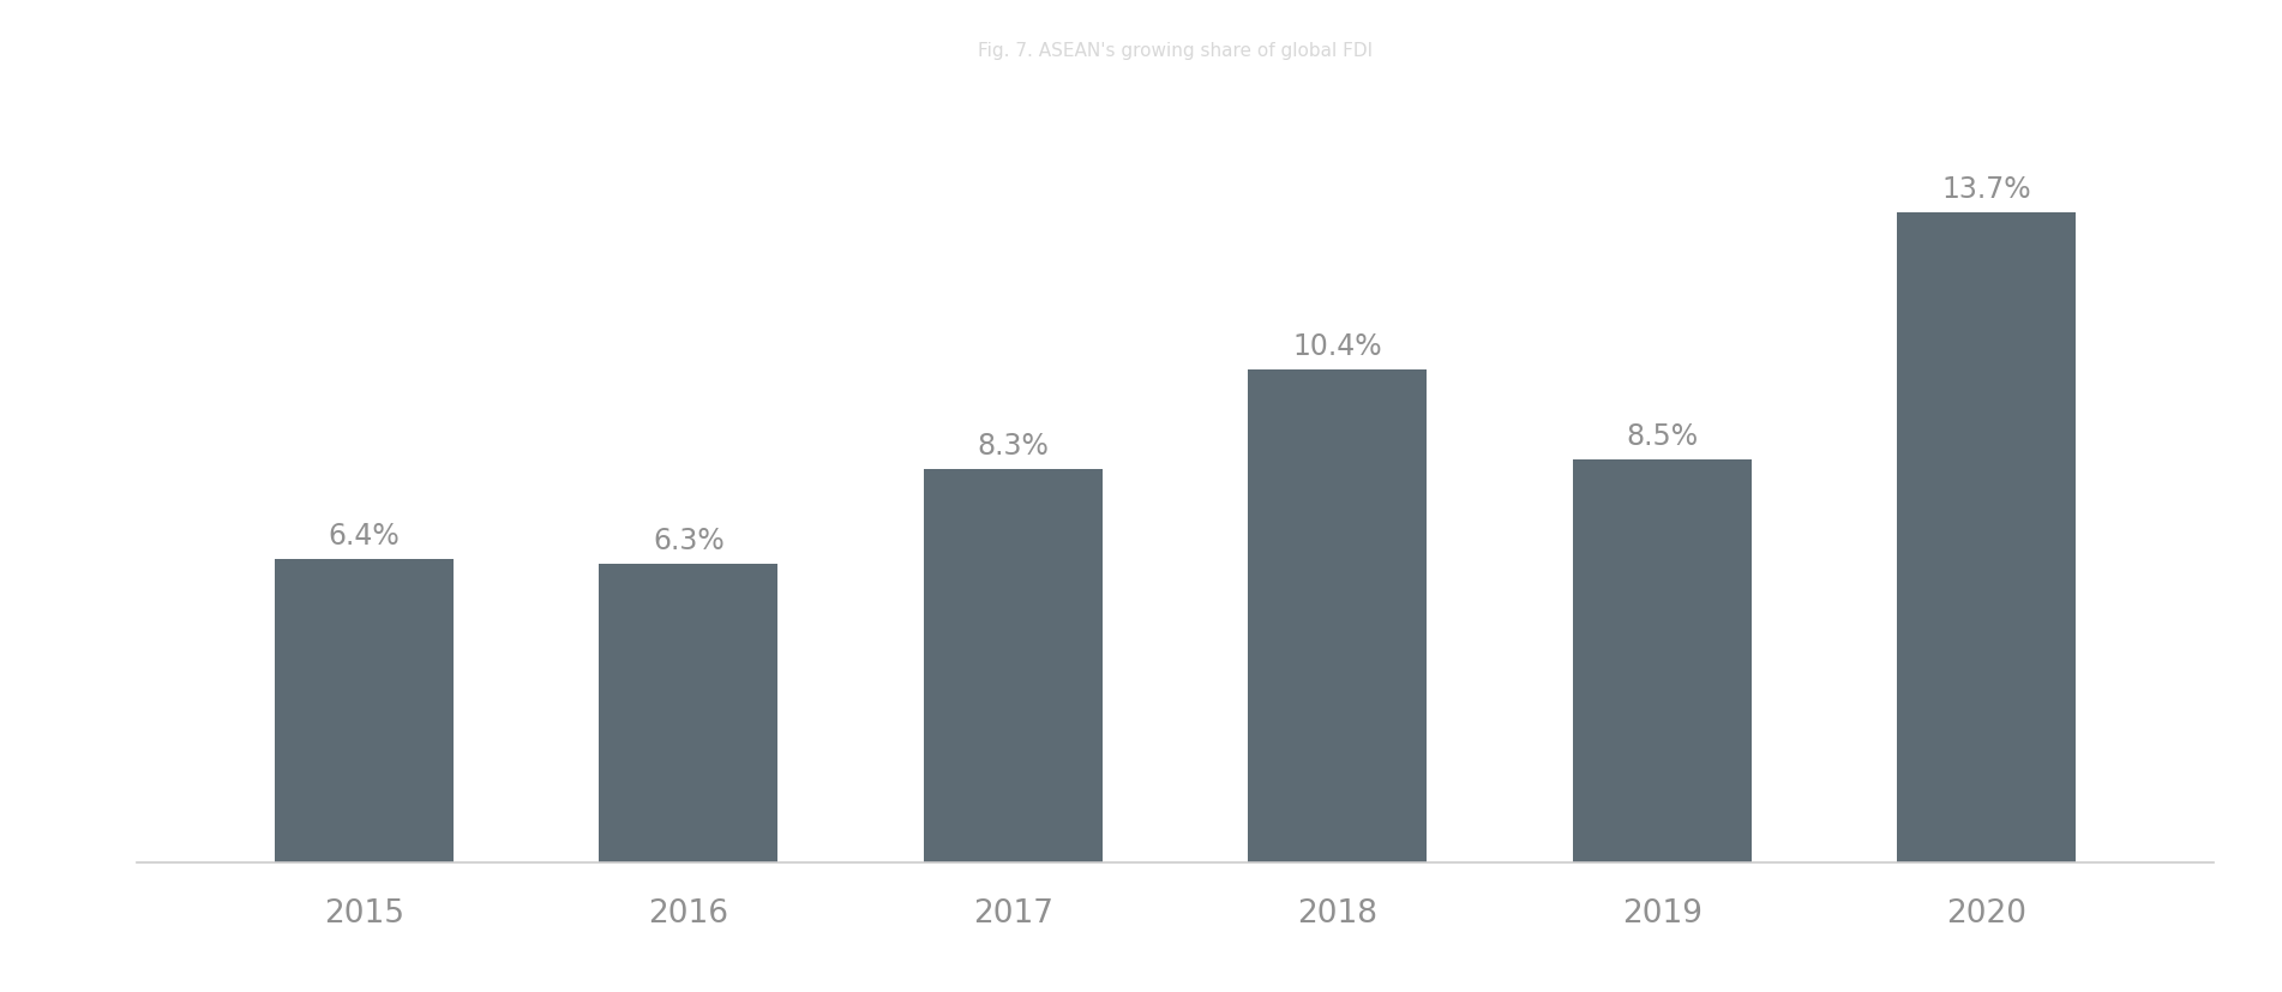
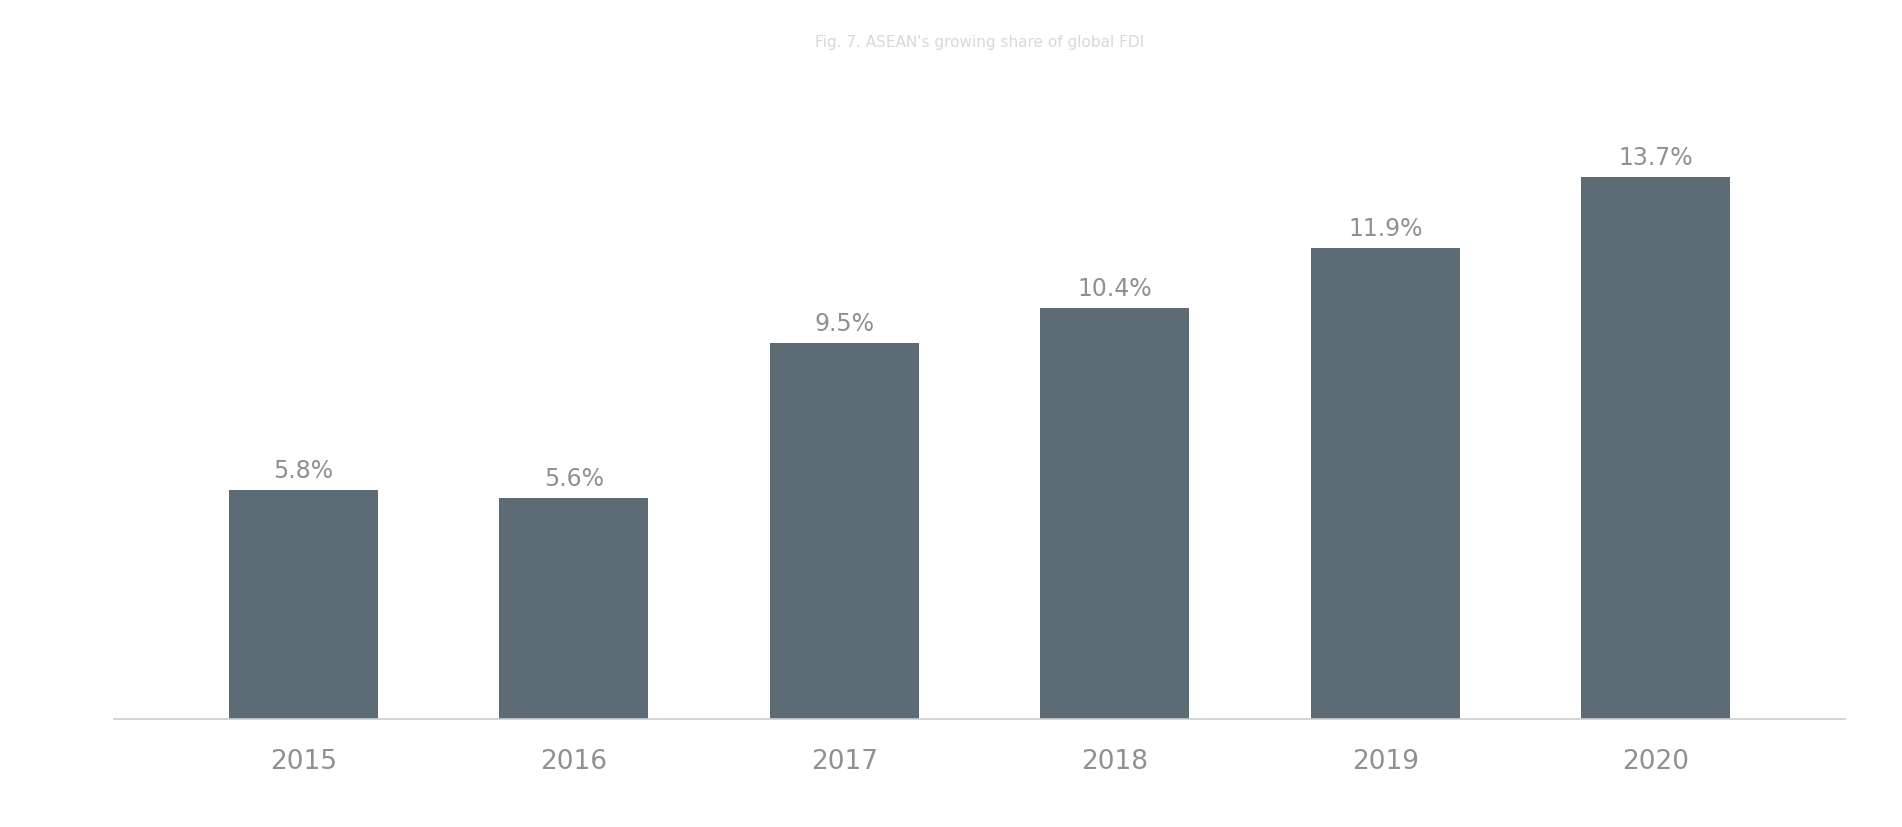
2015: 6.4% -> 5.8%
2016: 6.3% -> 5.6%
2017: 8.3% -> 9.5%
2019: 8.5% -> 11.9%
